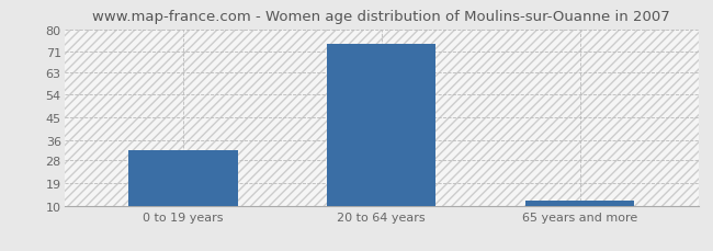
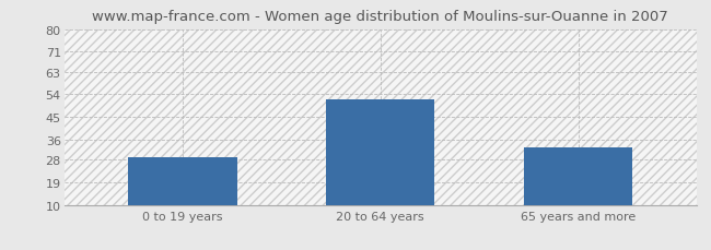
0 to 19 years: 32 -> 29
20 to 64 years: 74 -> 52
65 years and more: 12 -> 33
